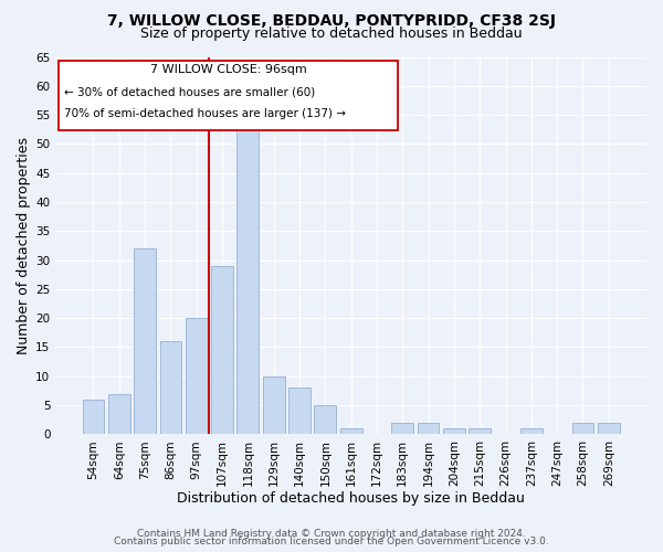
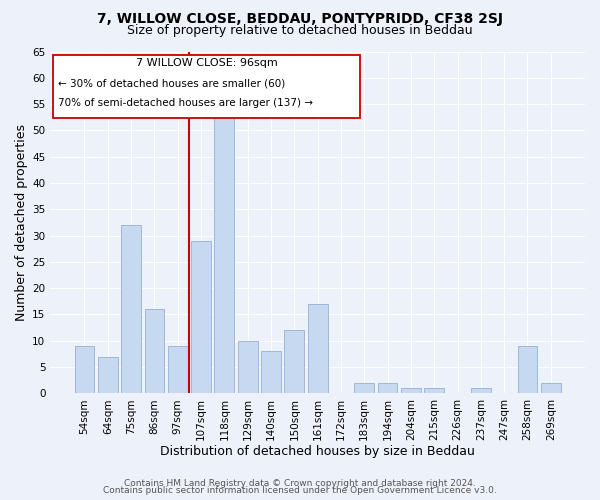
54sqm: 6 -> 9
97sqm: 20 -> 9
150sqm: 5 -> 12
161sqm: 1 -> 17
258sqm: 2 -> 9
